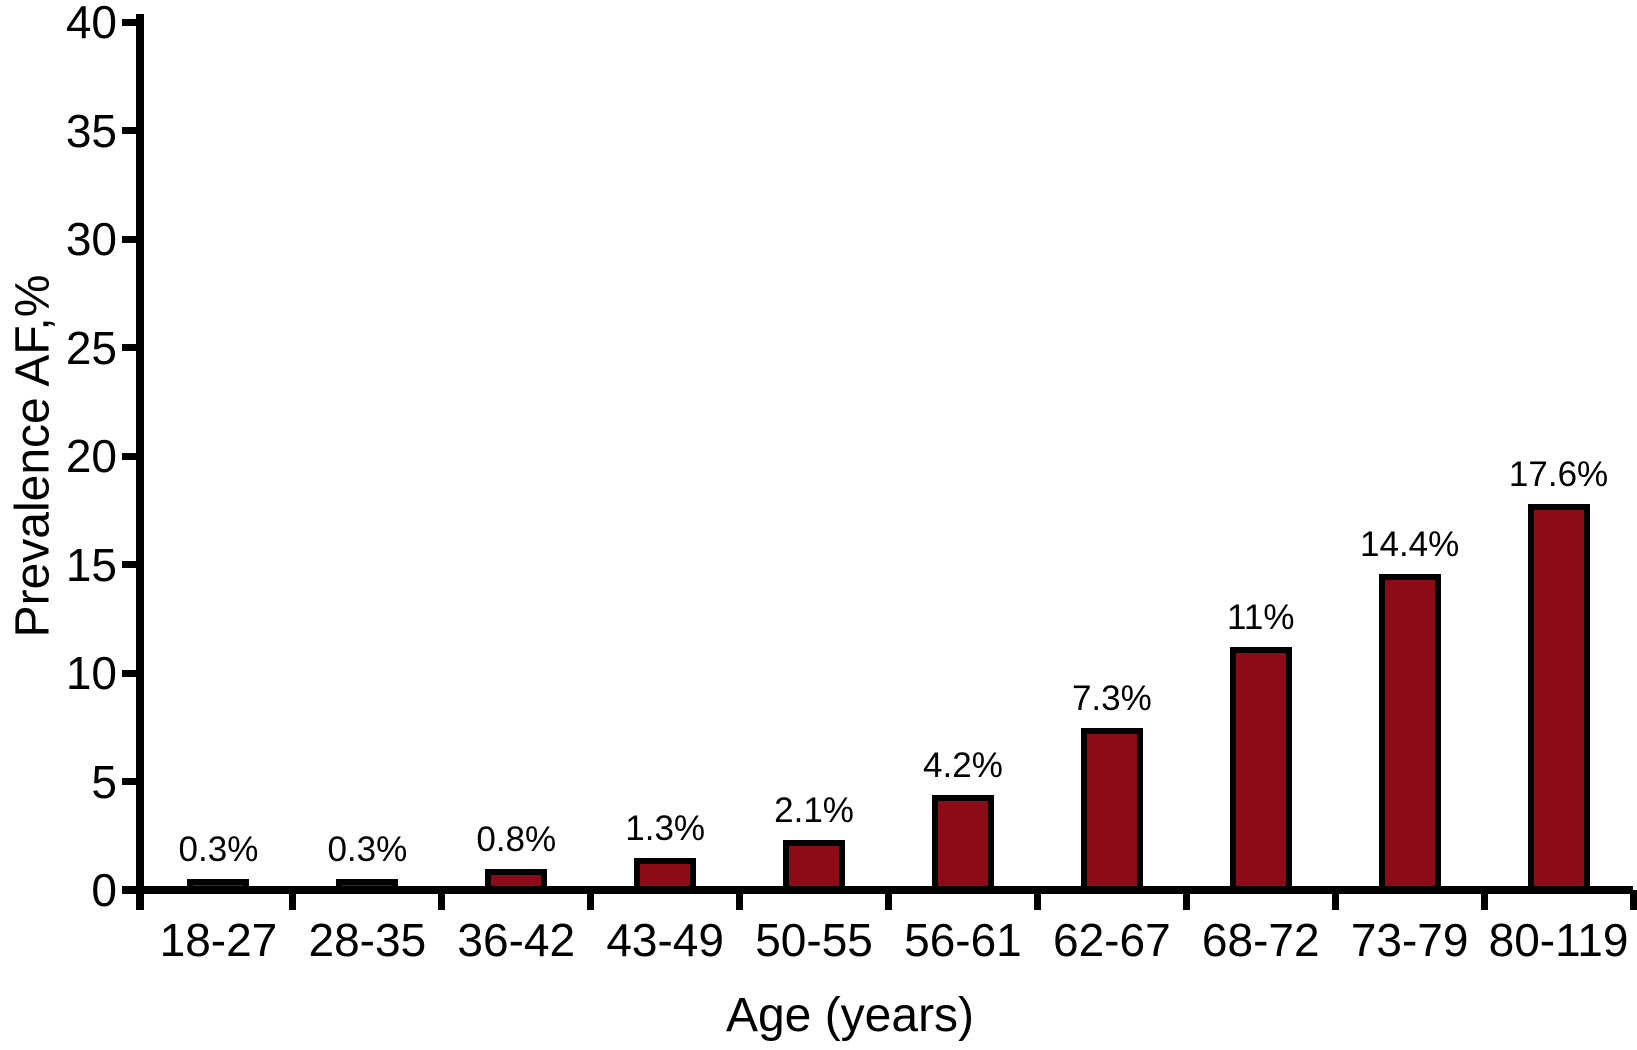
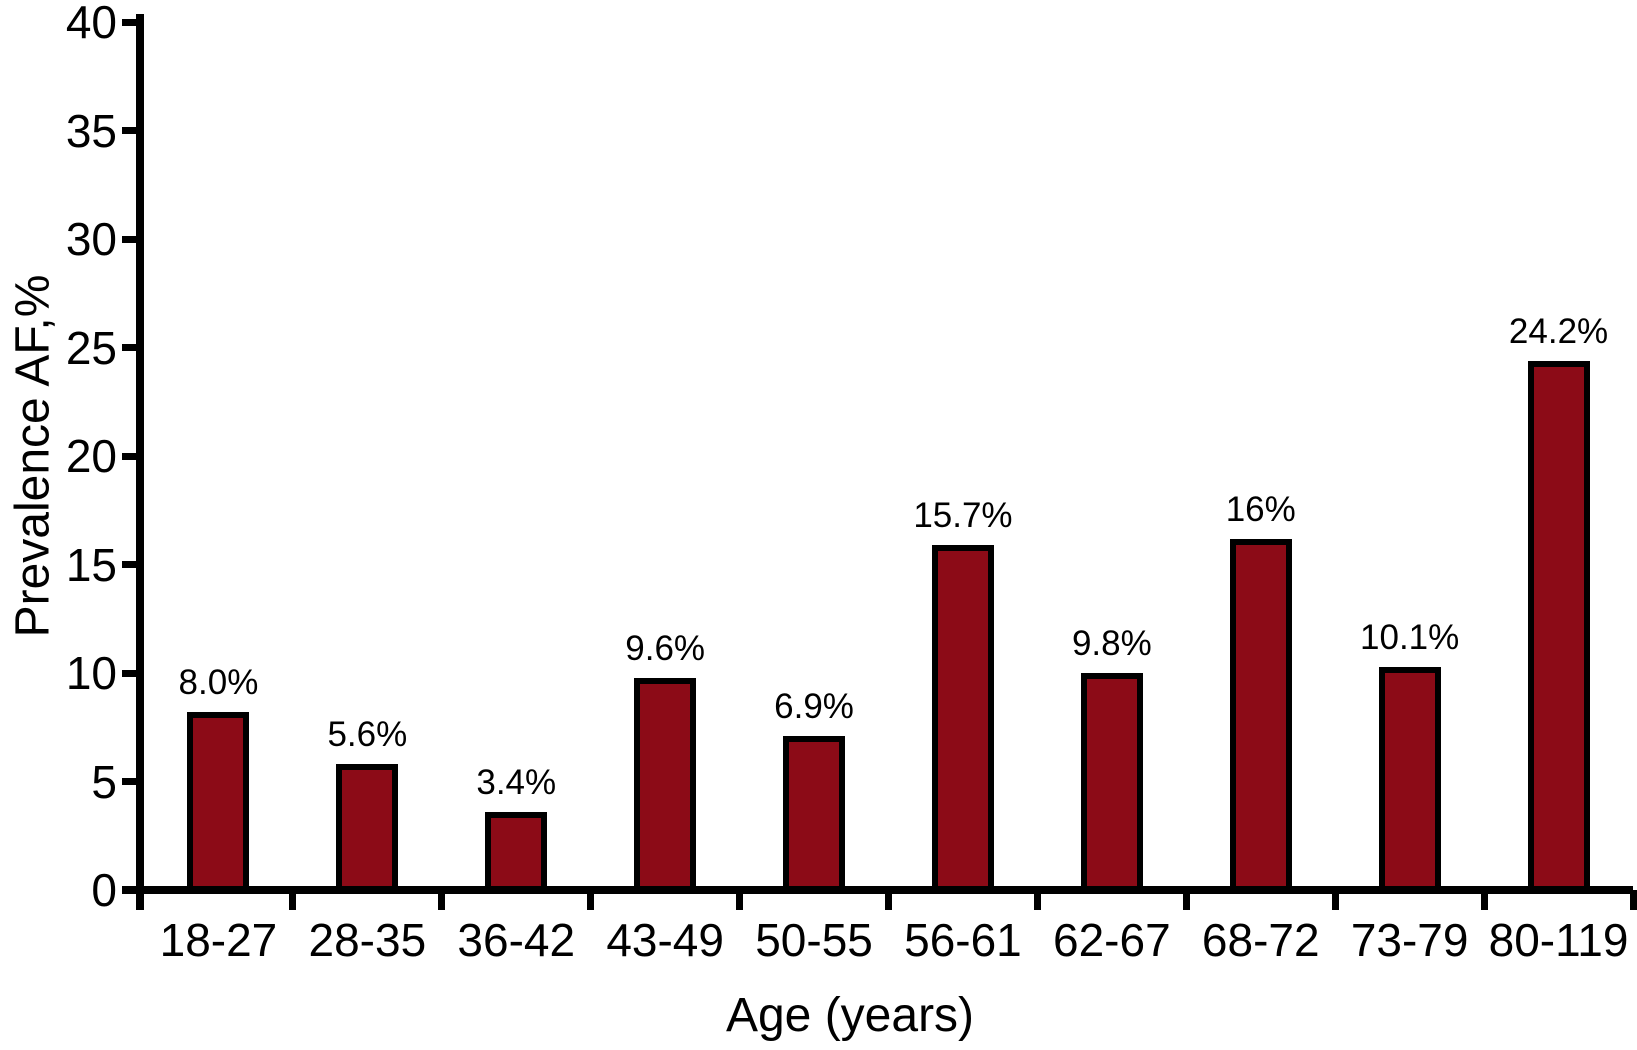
18-27: 0.3% -> 8.0%
28-35: 0.3% -> 5.6%
36-42: 0.8% -> 3.4%
43-49: 1.3% -> 9.6%
50-55: 2.1% -> 6.9%
56-61: 4.2% -> 15.7%
62-67: 7.3% -> 9.8%
68-72: 11% -> 16%
73-79: 14.4% -> 10.1%
80-119: 17.6% -> 24.2%
